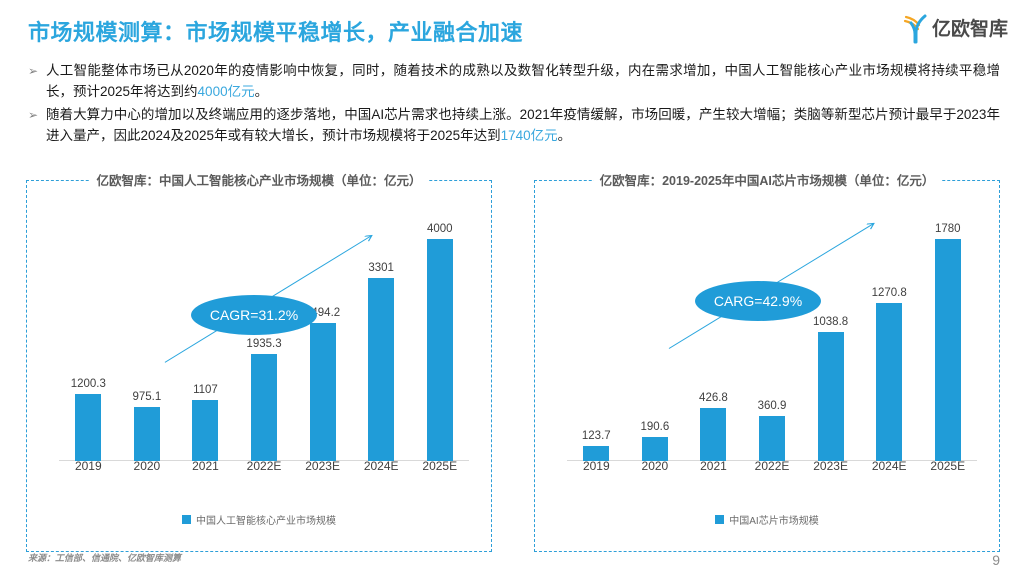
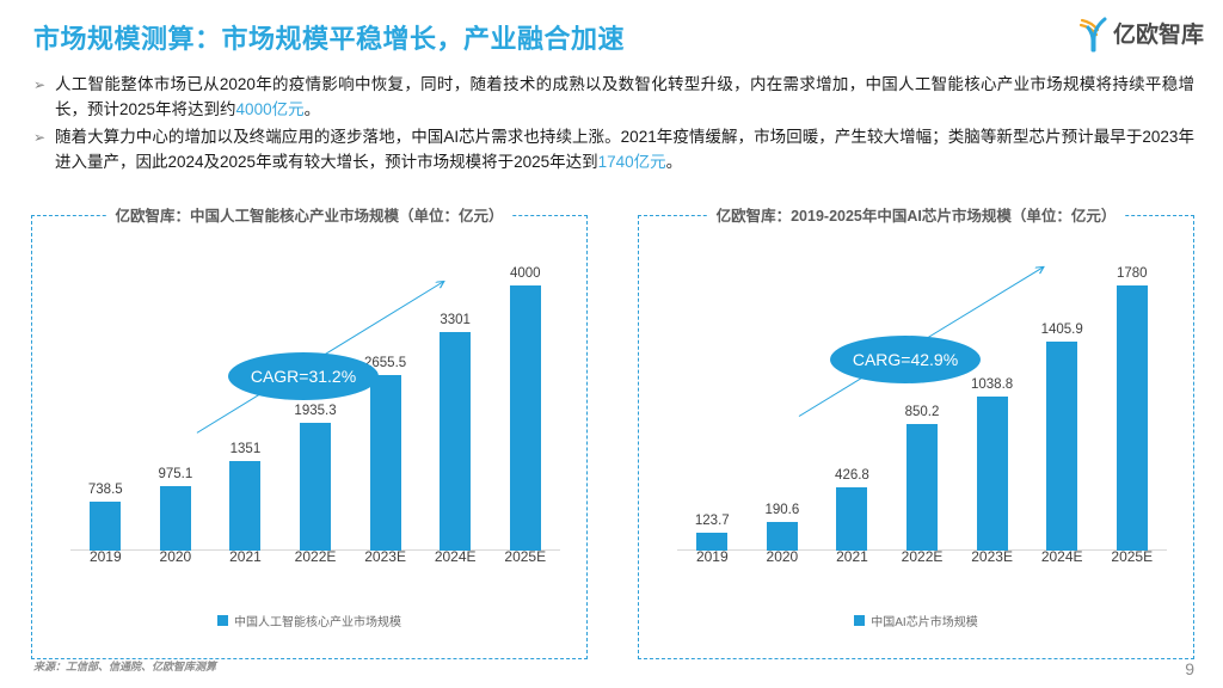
亿欧智库：中国人工智能核心产业市场规模（单位：亿元）/2019: 1200.3 -> 738.5
亿欧智库：中国人工智能核心产业市场规模（单位：亿元）/2021: 1107 -> 1351
亿欧智库：中国人工智能核心产业市场规模（单位：亿元）/2023E: 2494.2 -> 2655.5
亿欧智库：2019-2025年中国AI芯片市场规模（单位：亿元）/2022E: 360.9 -> 850.2
亿欧智库：2019-2025年中国AI芯片市场规模（单位：亿元）/2024E: 1270.8 -> 1405.9
